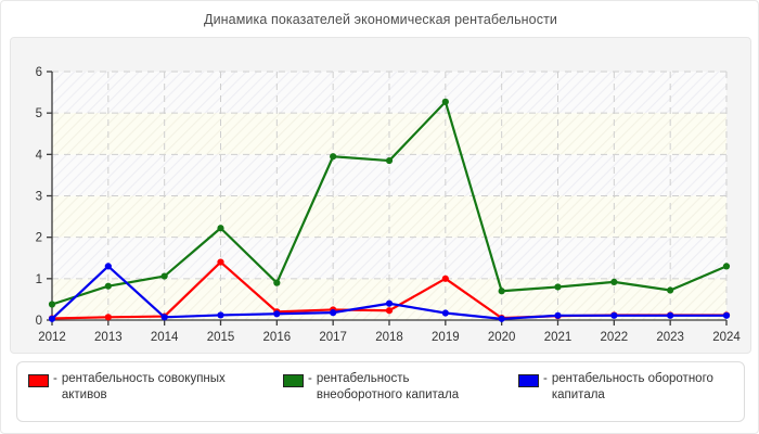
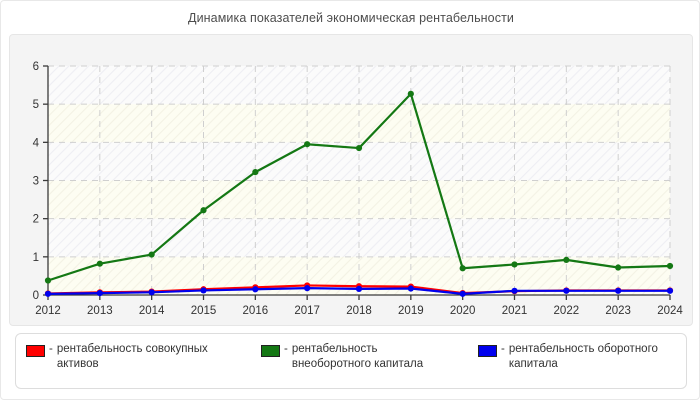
рентабельность оборотного капитала/2013: 1.3 -> 0.1
рентабельность совокупных активов/2015: 1.4 -> 0.1
рентабельность внеоборотного капитала/2016: 0.9 -> 3.2
рентабельность оборотного капитала/2018: 0.4 -> 0.2
рентабельность совокупных активов/2019: 1.0 -> 0.2
рентабельность внеоборотного капитала/2024: 1.3 -> 0.8
